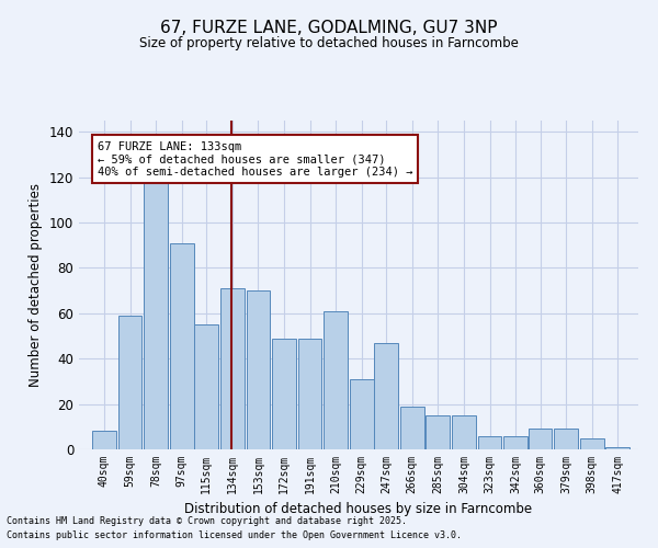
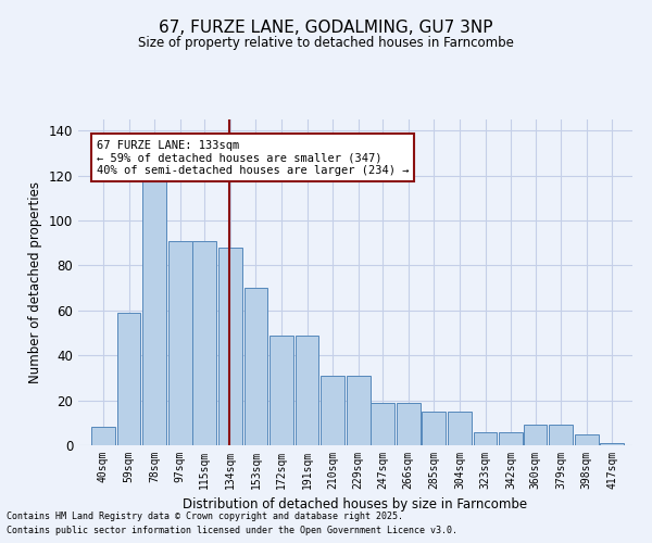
115sqm: 55 -> 91
134sqm: 71 -> 88
210sqm: 61 -> 31
247sqm: 47 -> 19
